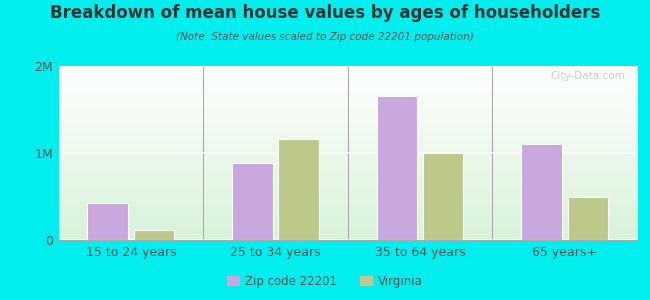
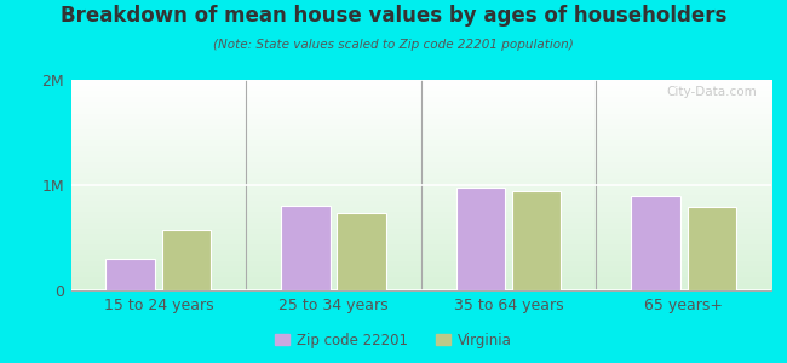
Zip code 22201/15 to 24 years: 0.42M -> 0.30M
Virginia/15 to 24 years: 0.12M -> 0.58M
Zip code 22201/25 to 34 years: 0.88M -> 0.80M
Virginia/25 to 34 years: 1.16M -> 0.74M
Zip code 22201/35 to 64 years: 1.66M -> 0.98M
Virginia/35 to 64 years: 1.00M -> 0.94M
Zip code 22201/65 years+: 1.10M -> 0.90M
Virginia/65 years+: 0.50M -> 0.79M
